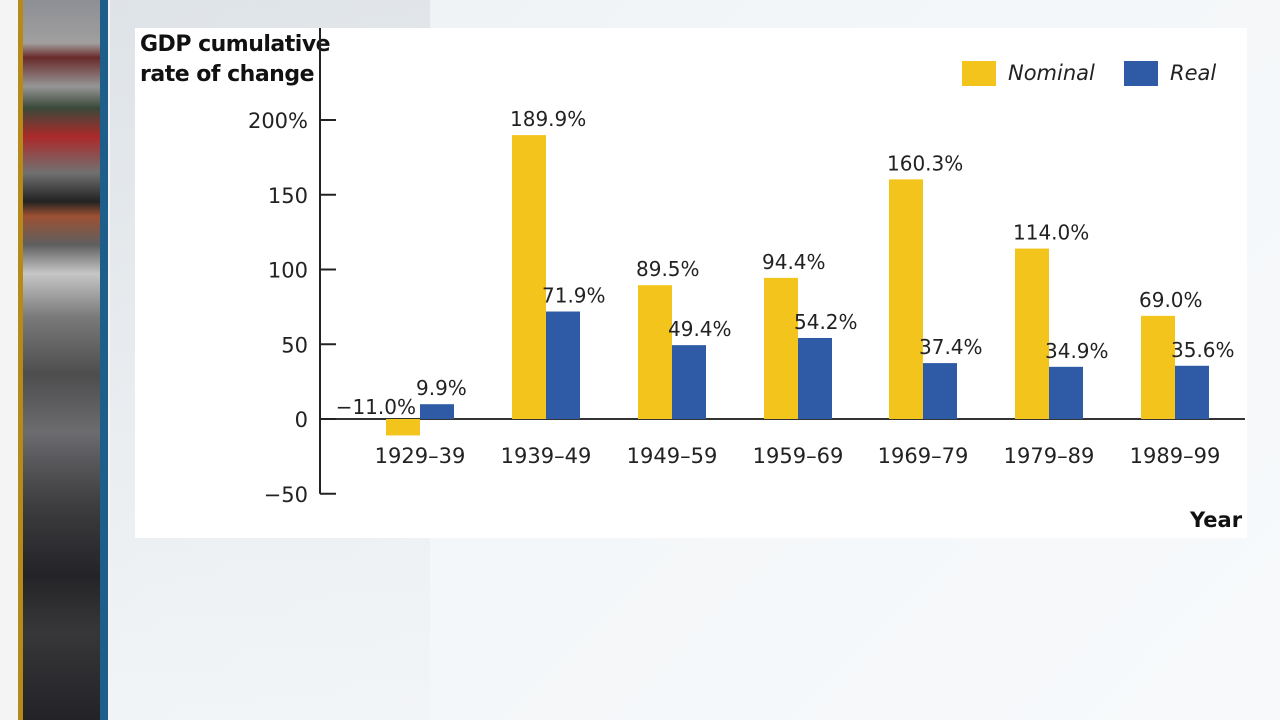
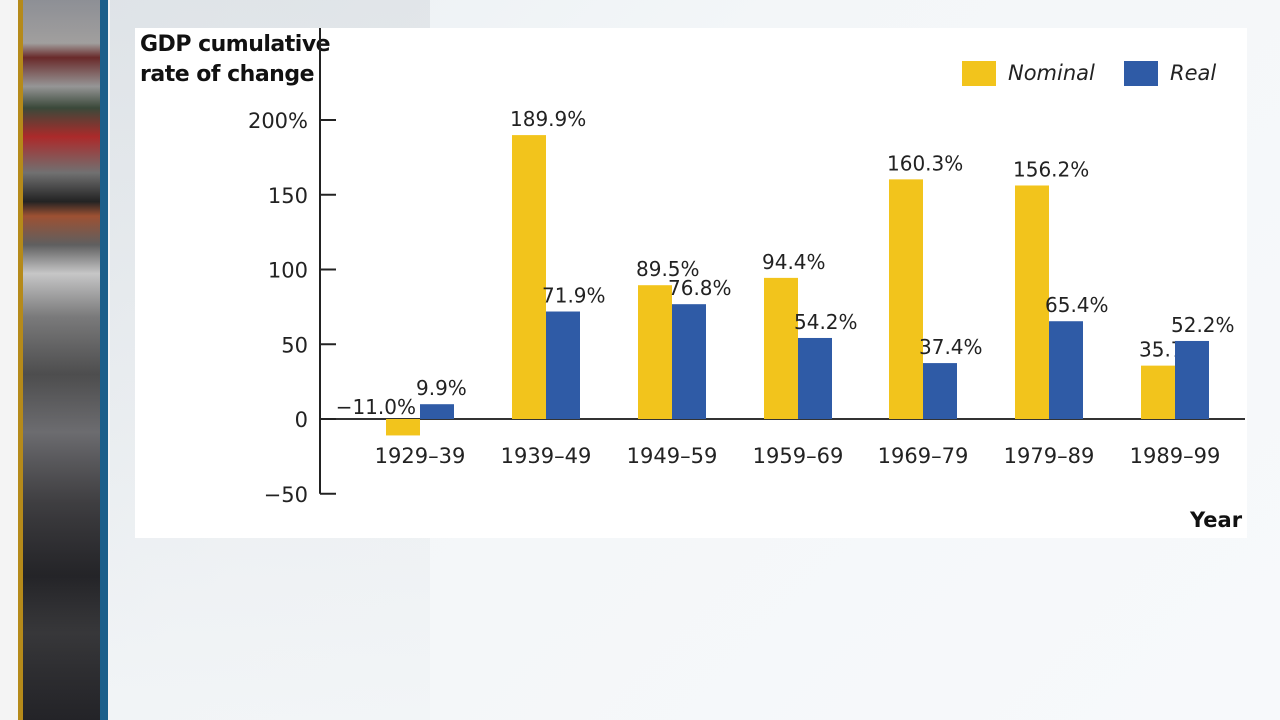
Real/1949–59: 49.4% -> 76.8%
Nominal/1979–89: 114.0% -> 156.2%
Real/1979–89: 34.9% -> 65.4%
Nominal/1989–99: 69.0% -> 35.7%
Real/1989–99: 35.6% -> 52.2%
